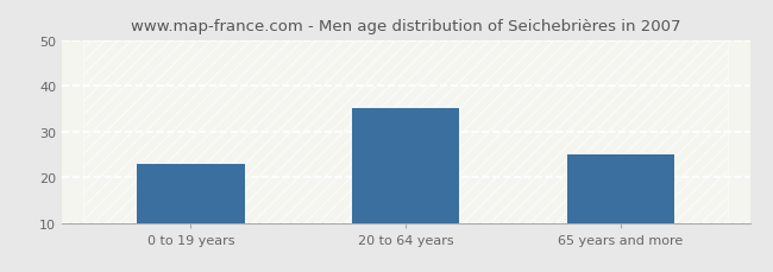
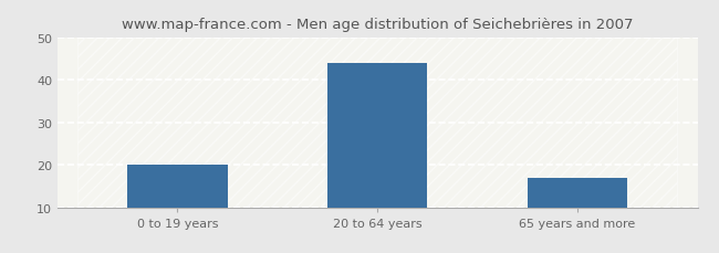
0 to 19 years: 23 -> 20
20 to 64 years: 35 -> 44
65 years and more: 25 -> 17
